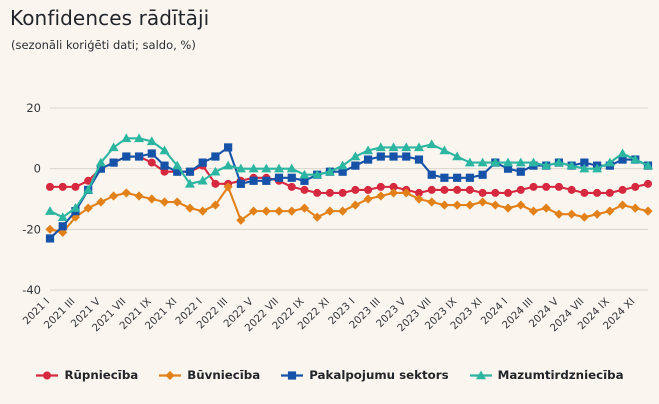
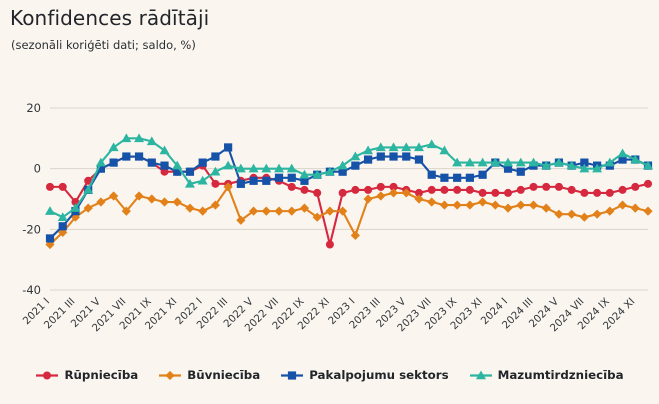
Būvniecība/2021 I: -20 -> -25
Rūpniecība/2021 III: -6 -> -11
Būvniecība/2021 VII: -8 -> -14
Pakalpojumu sektors/2021 IX: 5 -> 2
Rūpniecība/2022 XI: -8 -> -25
Būvniecība/2023 I: -12 -> -22
Mazumtirdzniecība/2023 IX: 4 -> 2
Būvniecība/2024 III: -14 -> -12
